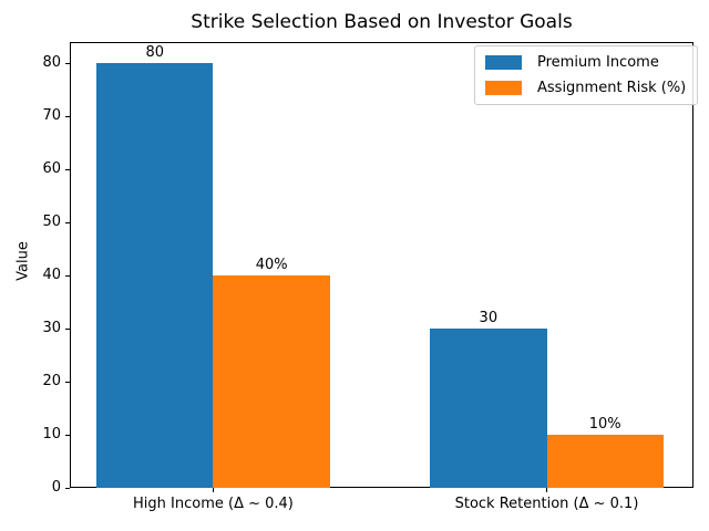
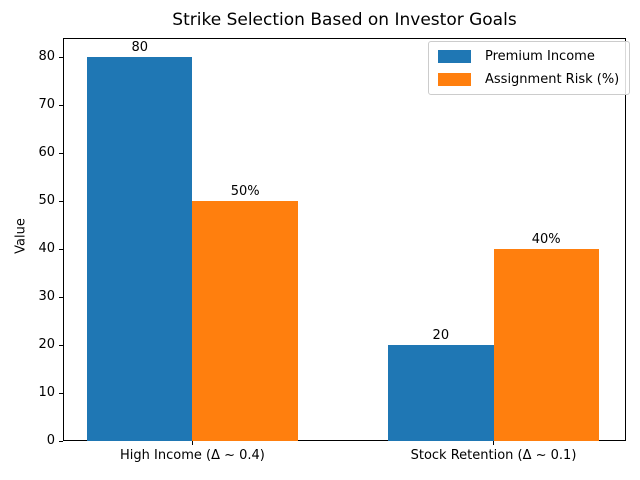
Assignment Risk (%)/High Income (Δ ~ 0.4): 40% -> 50%
Premium Income/Stock Retention (Δ ~ 0.1): 30 -> 20
Assignment Risk (%)/Stock Retention (Δ ~ 0.1): 10% -> 40%
